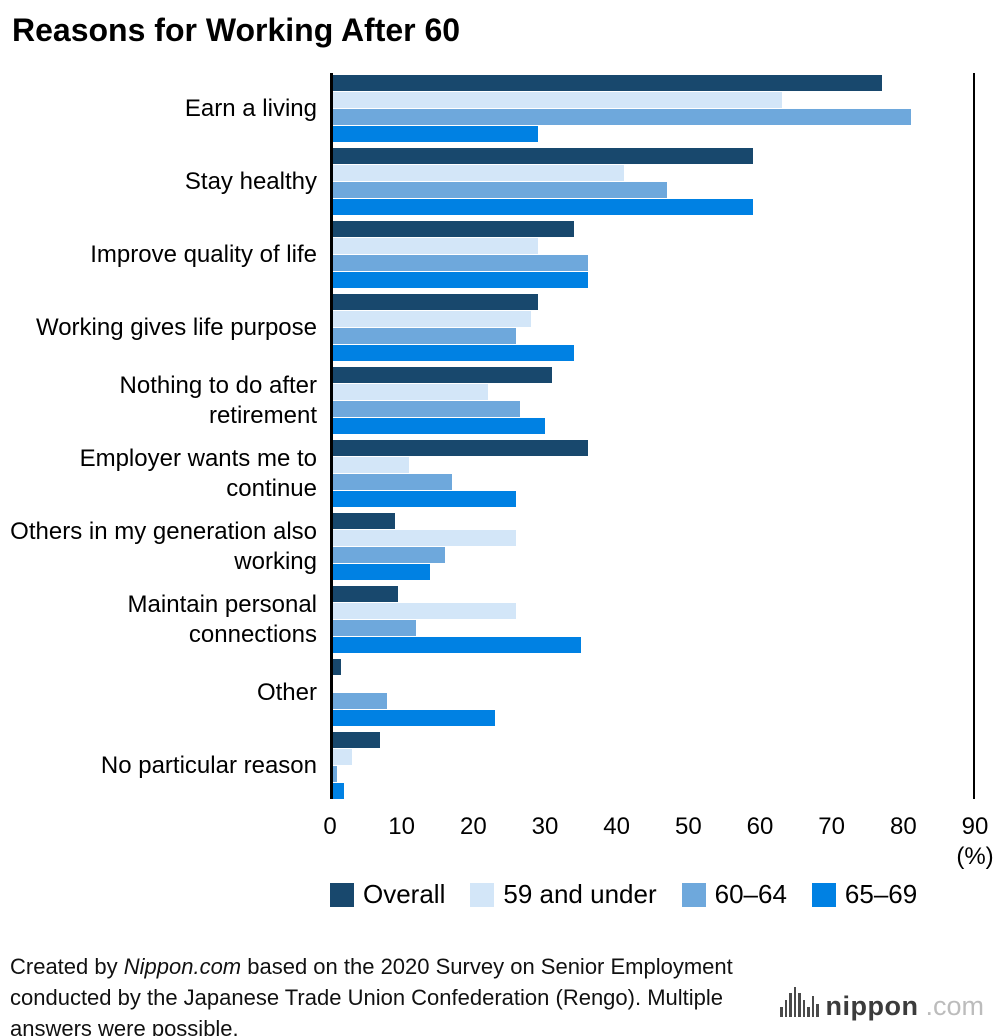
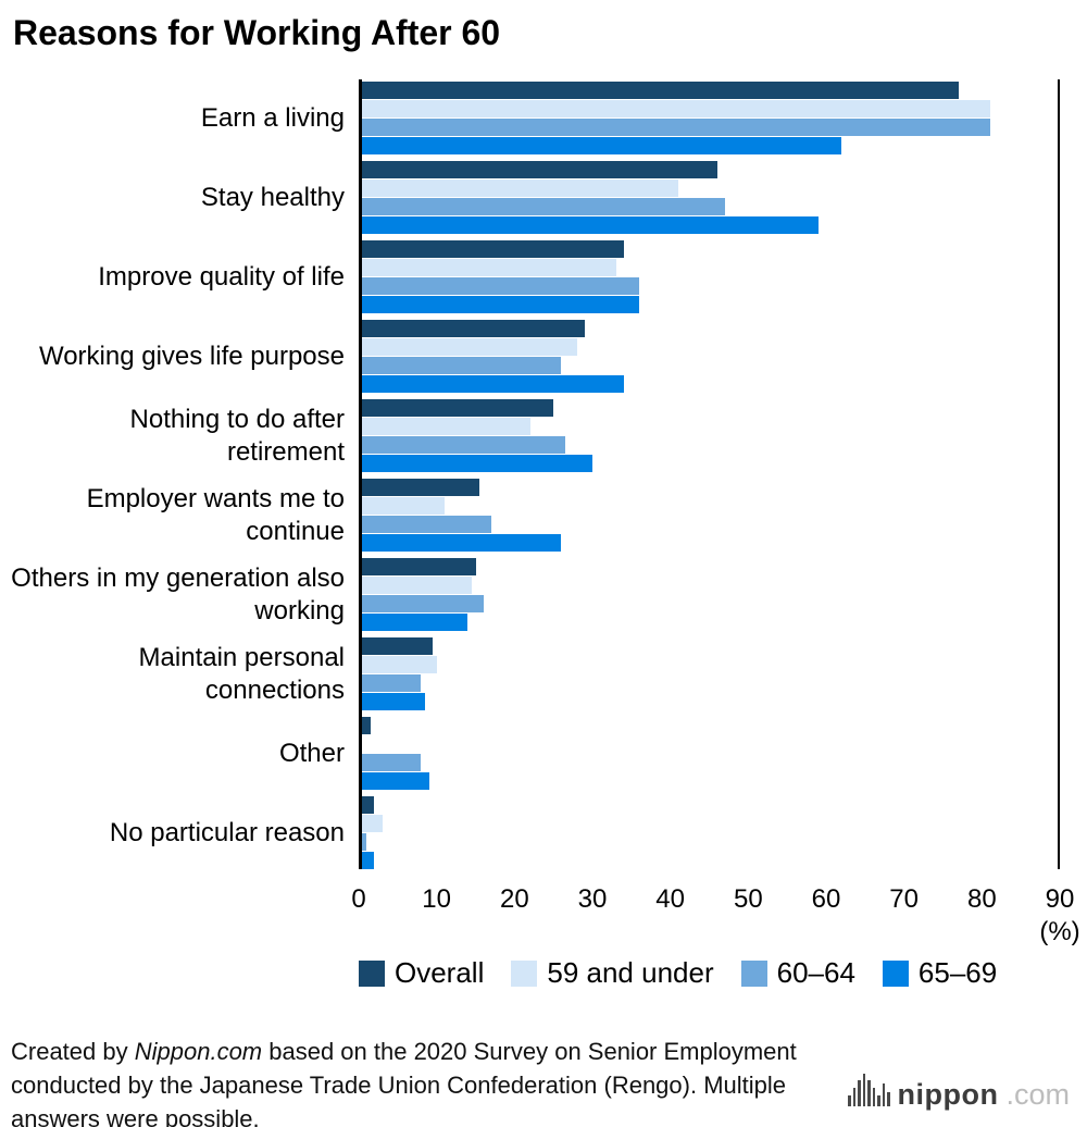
59 and under/Earn a living: 63 -> 81
65–69/Earn a living: 29 -> 62
Overall/Stay healthy: 59 -> 46
59 and under/Improve quality of life: 29 -> 33
Overall/Nothing to do after retirement: 31 -> 25
Overall/Employer wants me to continue: 36 -> 16
Overall/Others in my generation also working: 9 -> 15
59 and under/Others in my generation also working: 26 -> 14
59 and under/Maintain personal connections: 26 -> 10
60–64/Maintain personal connections: 12 -> 8
65–69/Maintain personal connections: 35 -> 8
65–69/Other: 23 -> 9
Overall/No particular reason: 7 -> 2
